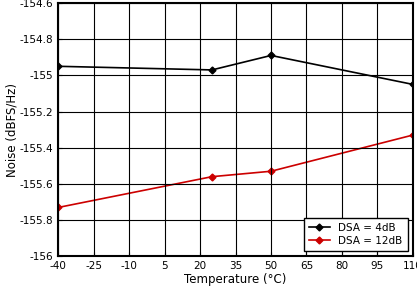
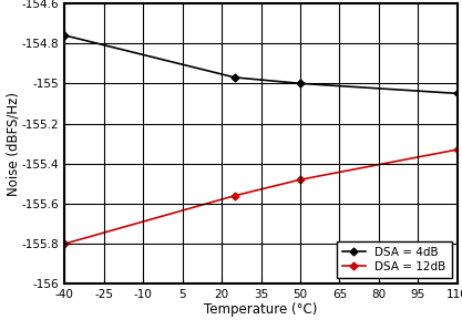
DSA = 4dB/-40: -154.95 -> -154.76
DSA = 12dB/-40: -155.73 -> -155.80
DSA = 4dB/50: -154.89 -> -155.00
DSA = 12dB/50: -155.53 -> -155.48
